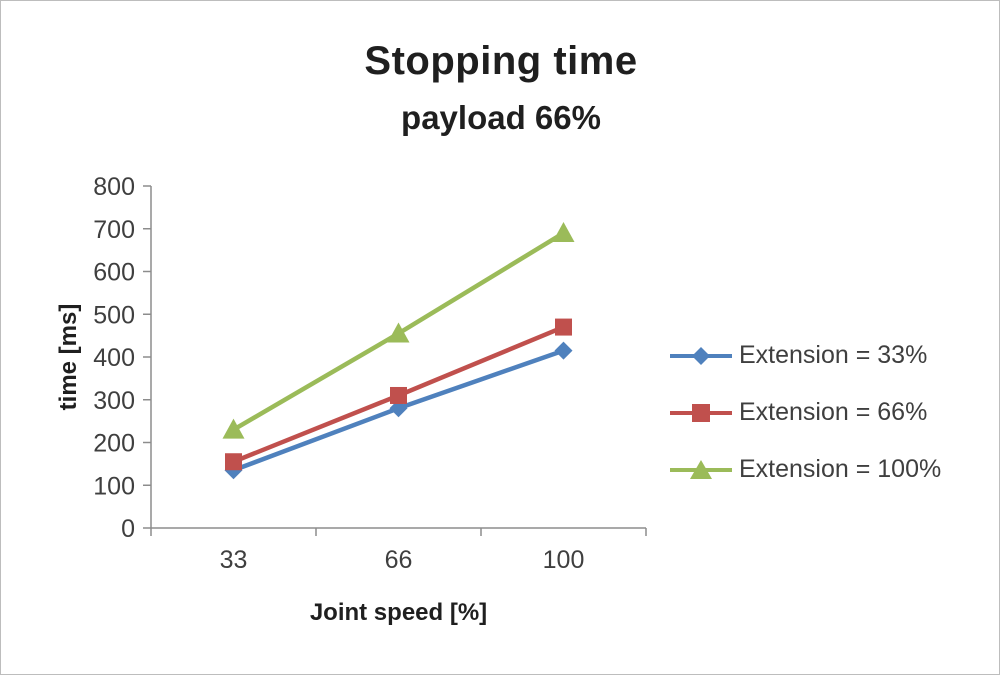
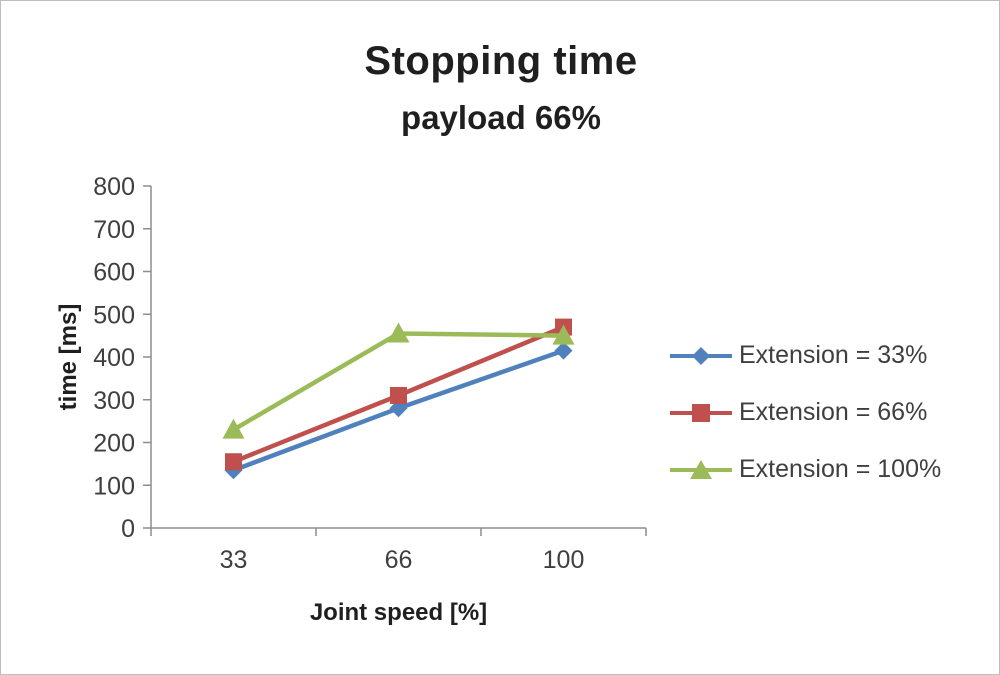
Extension = 100%/100: 690 -> 450
